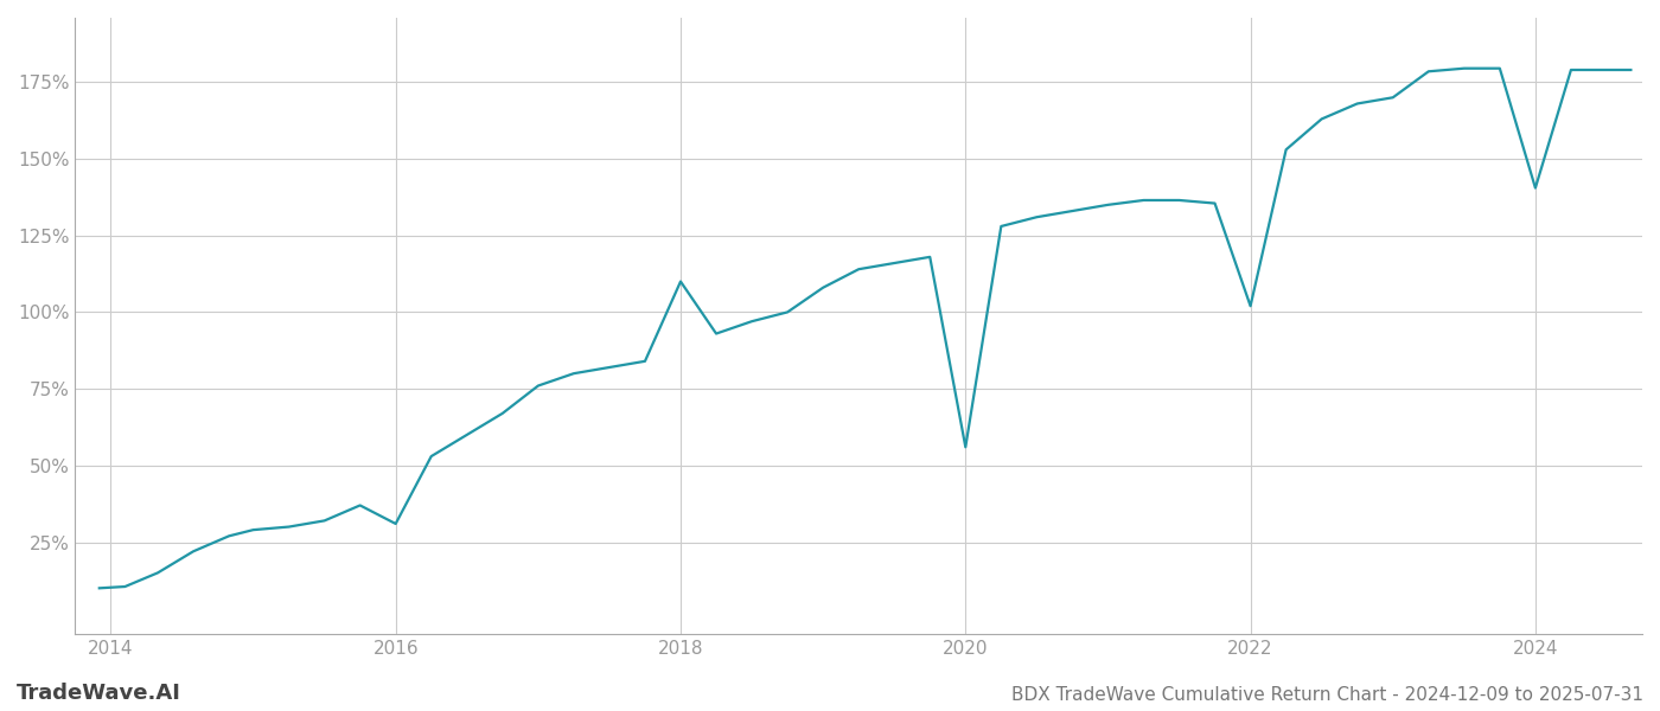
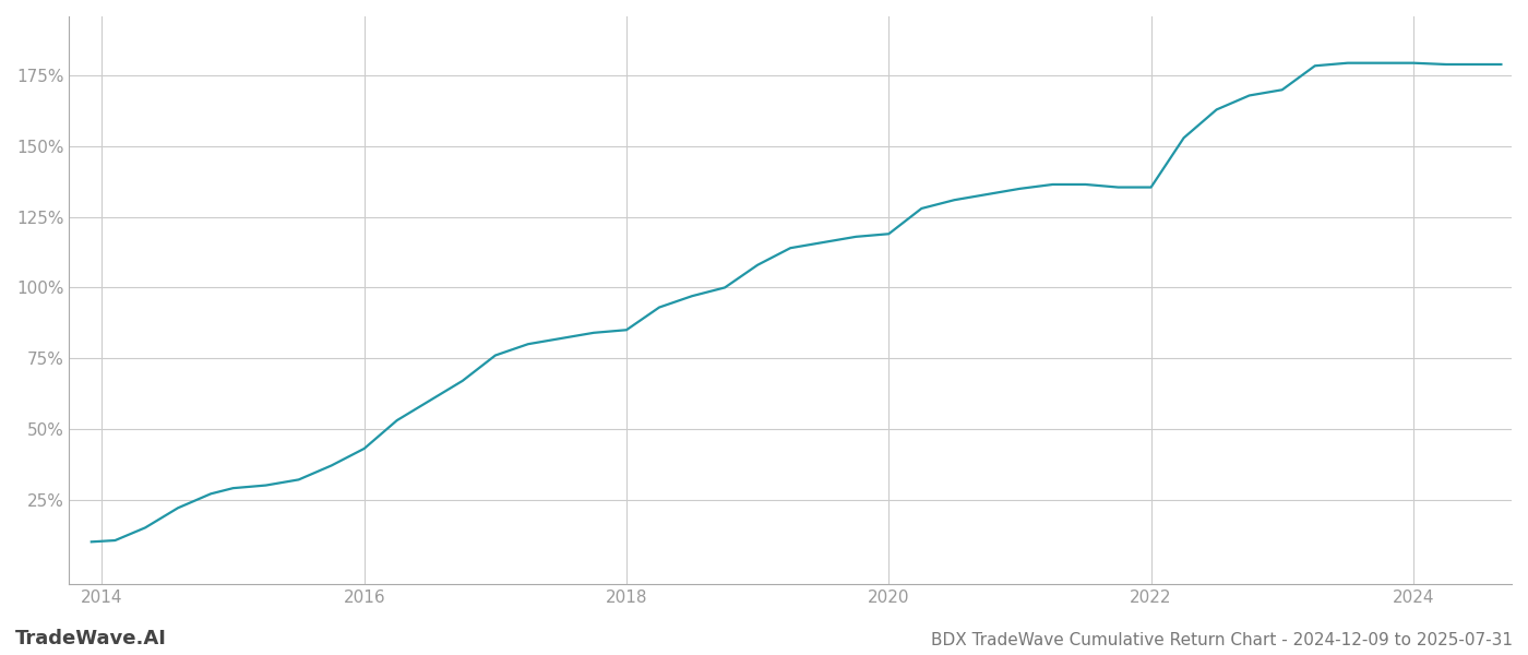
2016: 31.0% -> 43.0%
2018: 110.0% -> 85.0%
2020: 56.0% -> 119.0%
2022: 102.0% -> 135.5%
2024: 140.5% -> 179.5%
